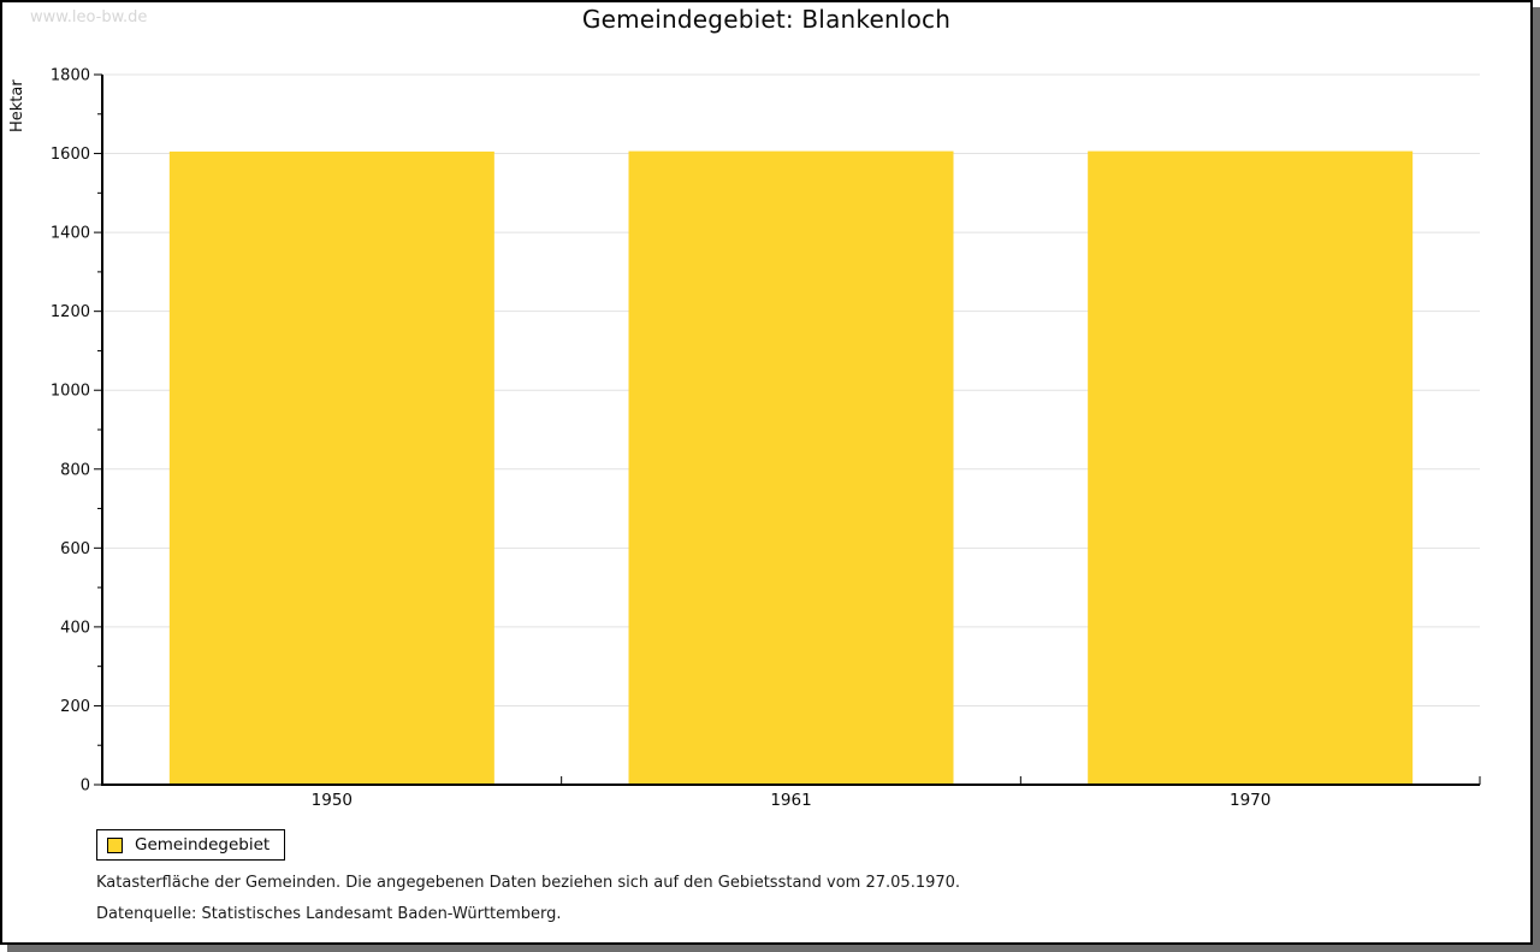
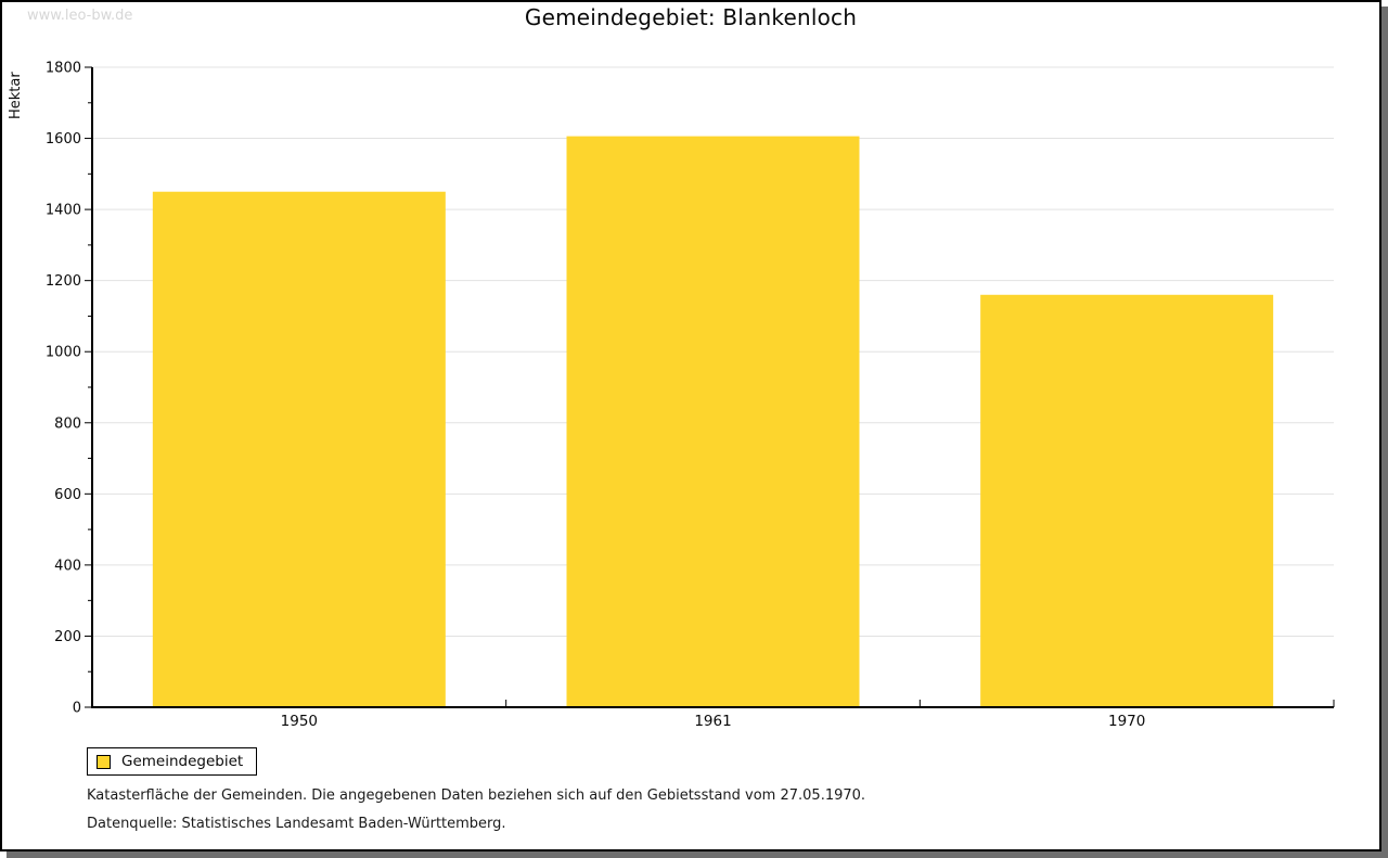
1950: 1600 -> 1450
1970: 1610 -> 1160
